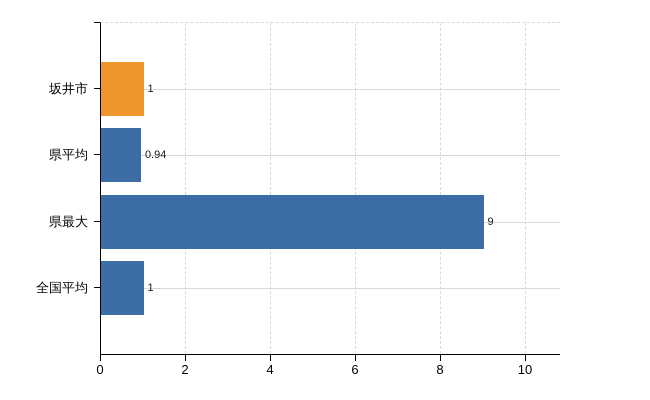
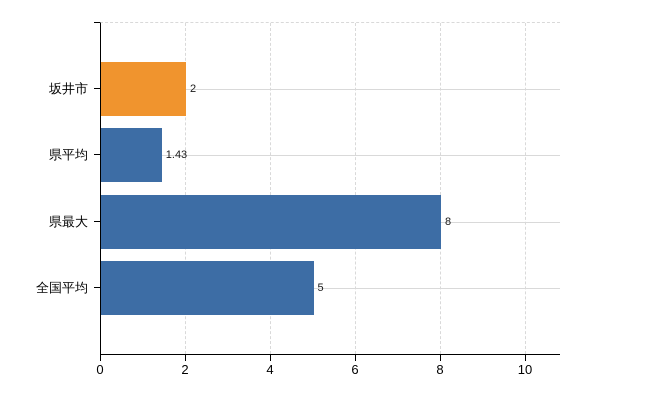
坂井市: 1 -> 2
県平均: 0.94 -> 1.43
県最大: 9 -> 8
全国平均: 1 -> 5
